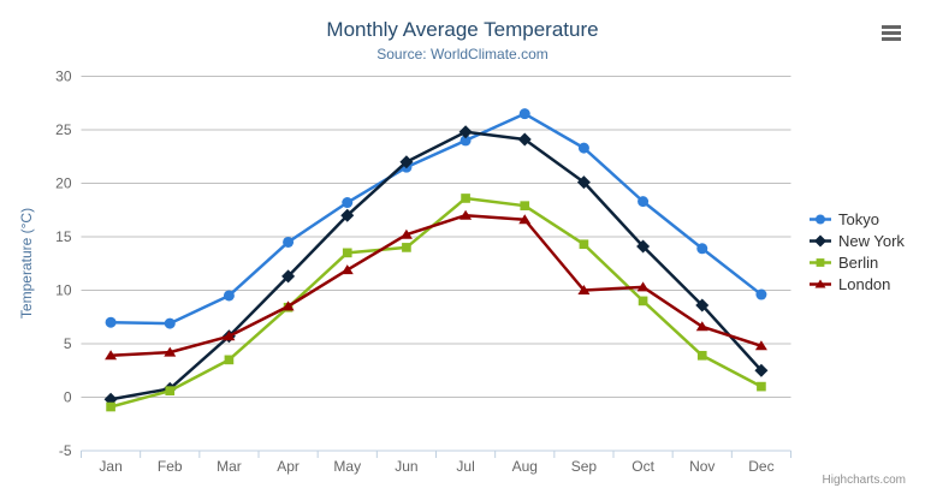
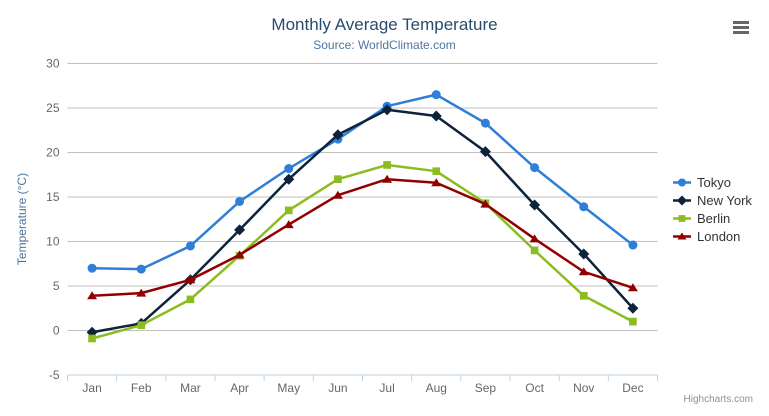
Berlin/Jun: 14 -> 17
Tokyo/Jul: 24 -> 25
London/Sep: 10 -> 14
